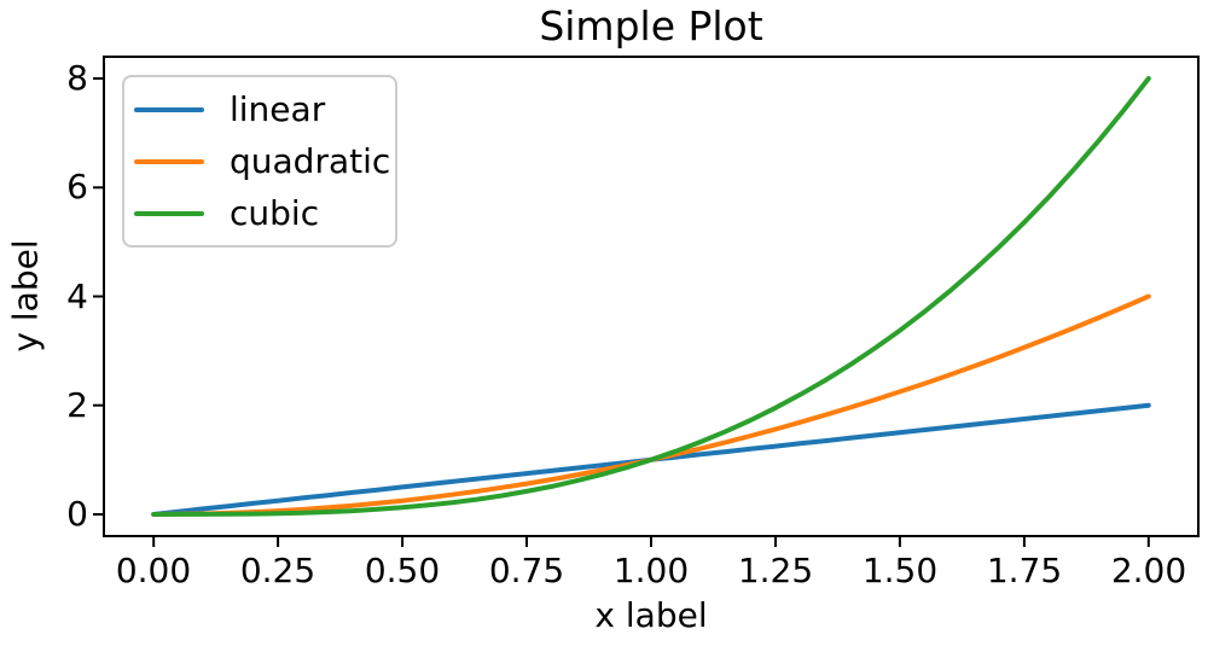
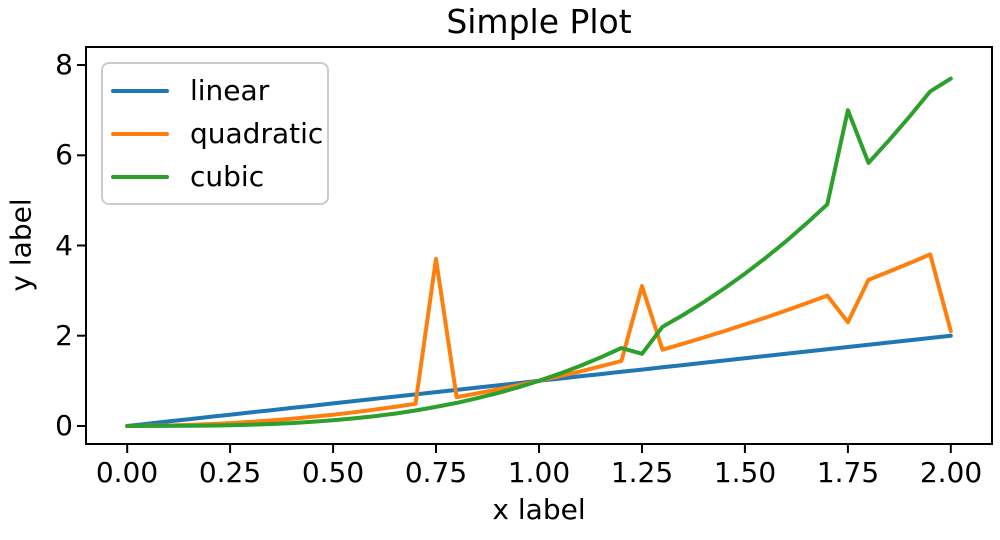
quadratic/0.75: 0,6 -> 3,7
quadratic/1.25: 1,6 -> 3,1
cubic/1.25: 2,0 -> 1,6
quadratic/1.75: 3,1 -> 2,3
cubic/1.75: 5,4 -> 7,0
quadratic/2: 4,0 -> 2,1
cubic/2: 8,0 -> 7,7
